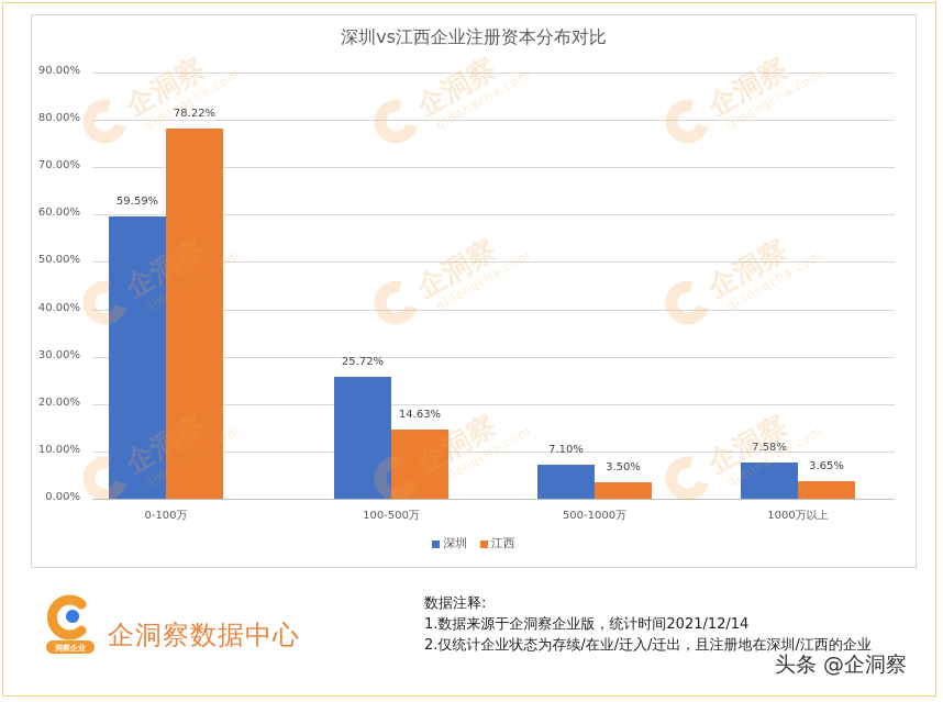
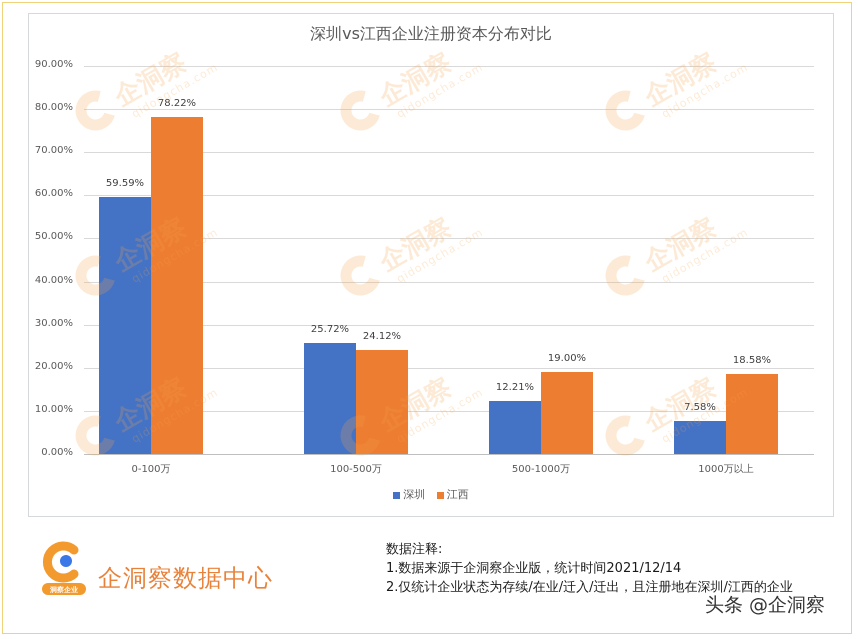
江西/100-500万: 14.63% -> 24.12%
深圳/500-1000万: 7.10% -> 12.21%
江西/500-1000万: 3.50% -> 19.00%
江西/1000万以上: 3.65% -> 18.58%
